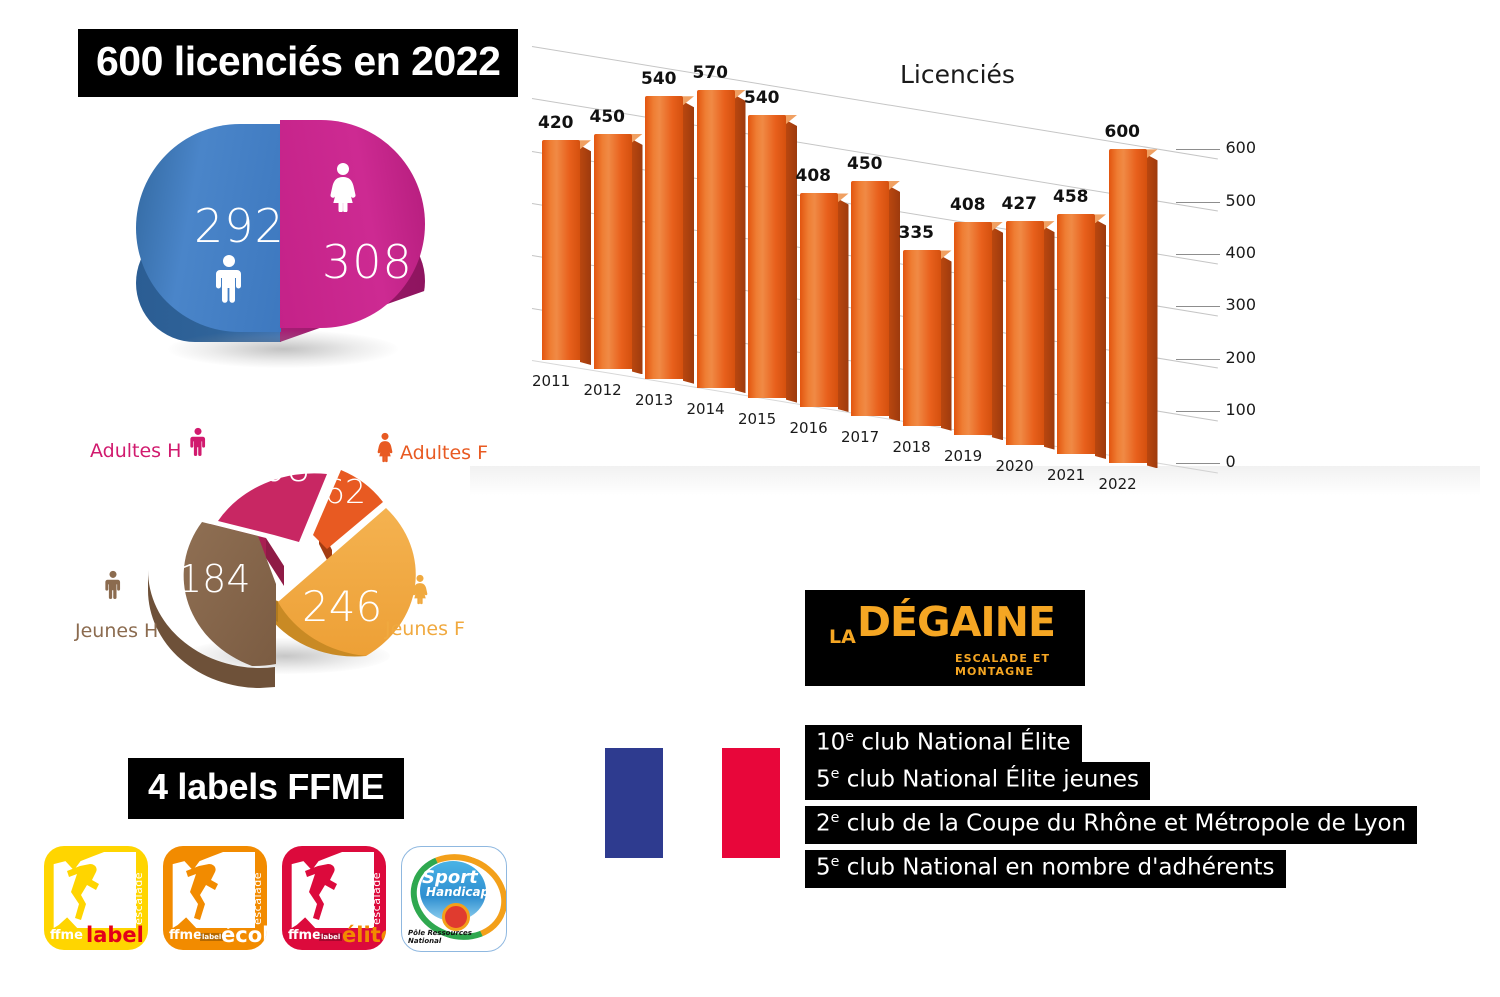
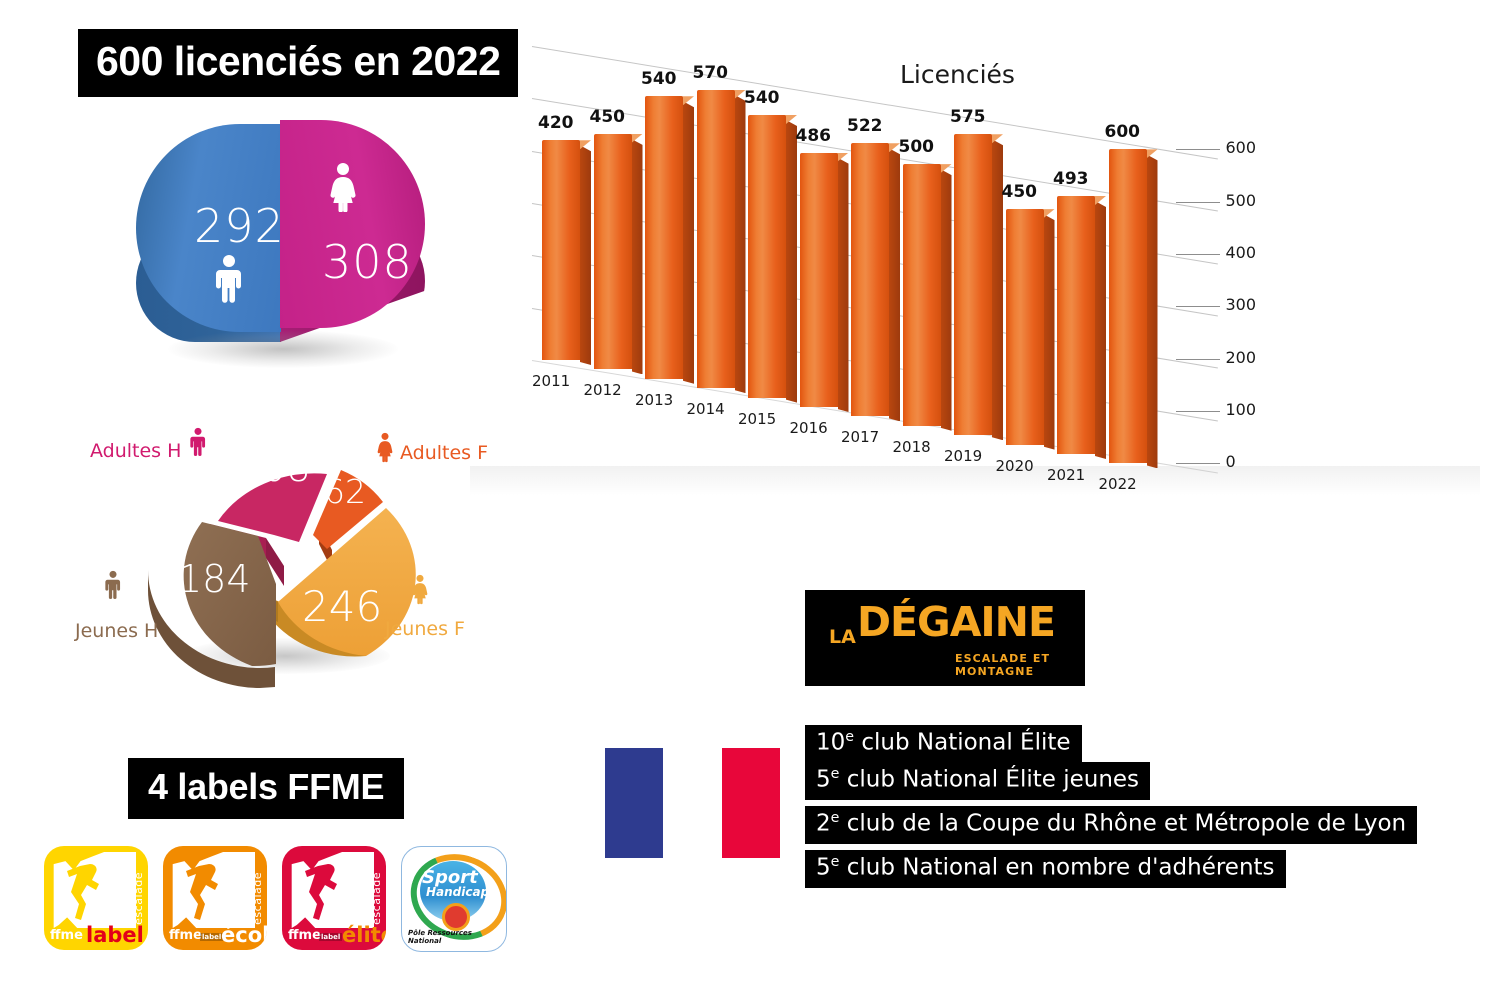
2016: 408 -> 486
2017: 450 -> 522
2018: 335 -> 500
2019: 408 -> 575
2020: 427 -> 450
2021: 458 -> 493
